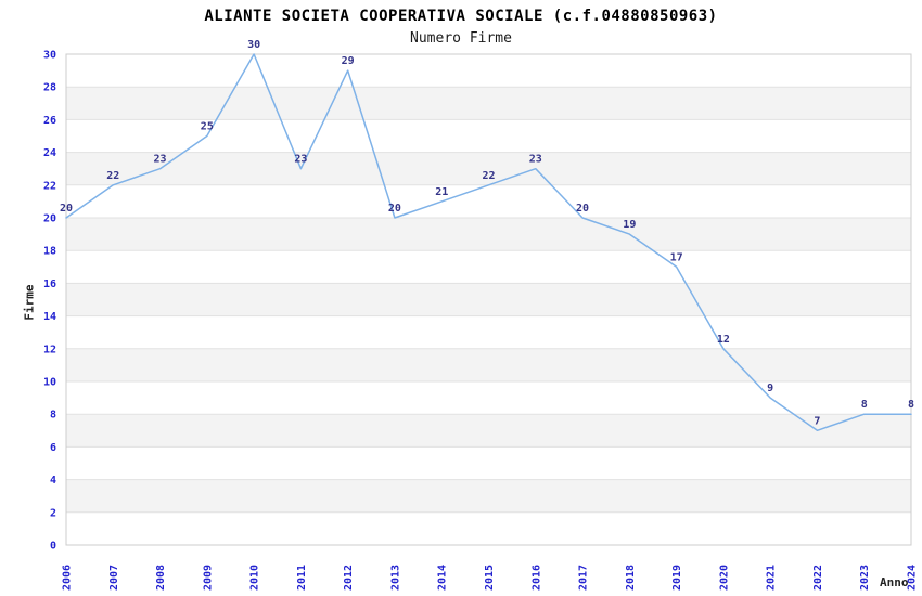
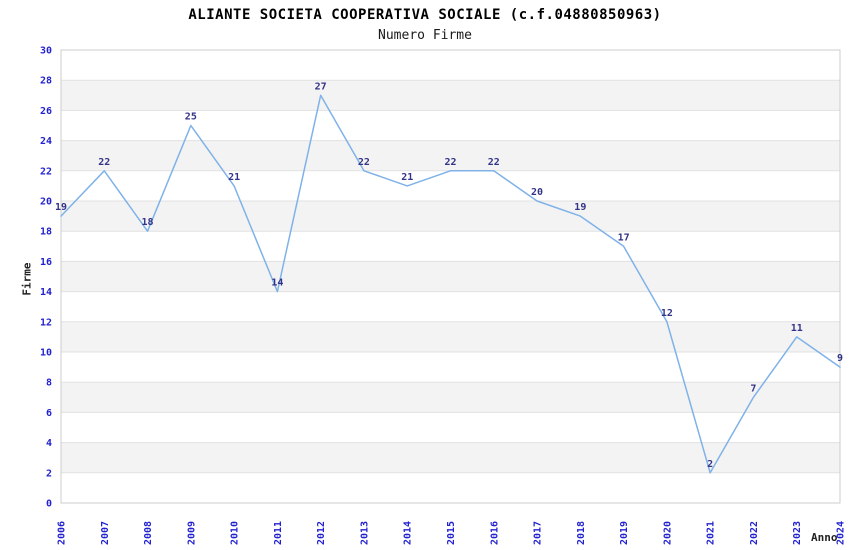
2006: 20 -> 19
2008: 23 -> 18
2010: 30 -> 21
2011: 23 -> 14
2012: 29 -> 27
2013: 20 -> 22
2016: 23 -> 22
2021: 9 -> 2
2023: 8 -> 11
2024: 8 -> 9
